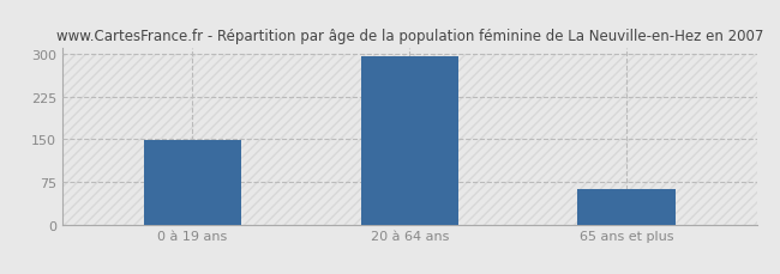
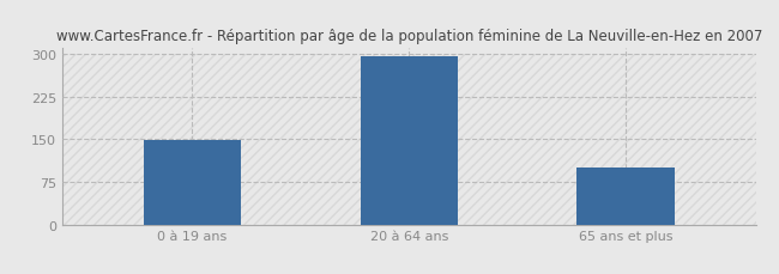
65 ans et plus: 62 -> 100
